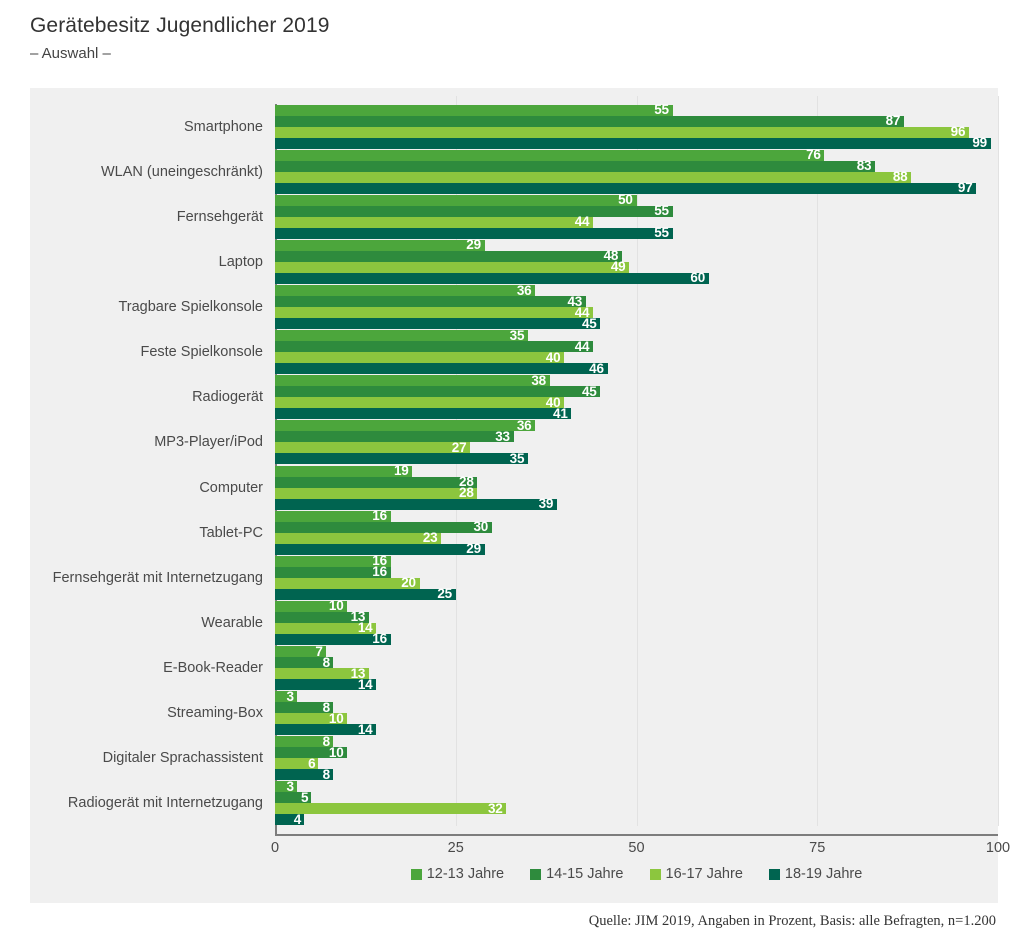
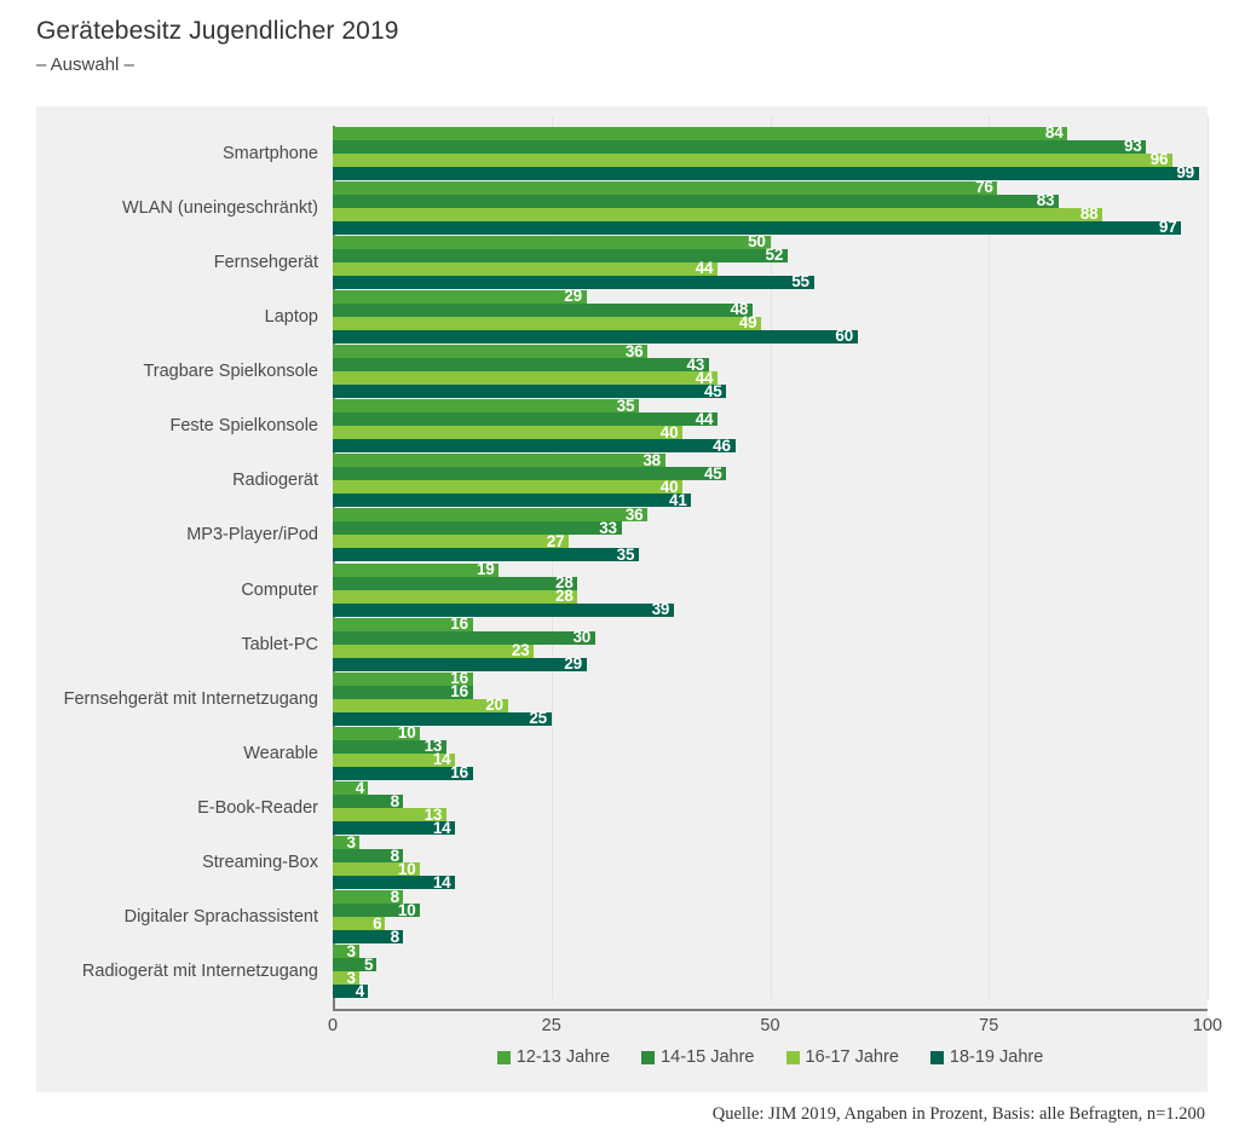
12-13 Jahre/Smartphone: 55 -> 84
14-15 Jahre/Smartphone: 87 -> 93
14-15 Jahre/Fernsehgerät: 55 -> 52
12-13 Jahre/E-Book-Reader: 7 -> 4
16-17 Jahre/Radiogerät mit Internetzugang: 32 -> 3
